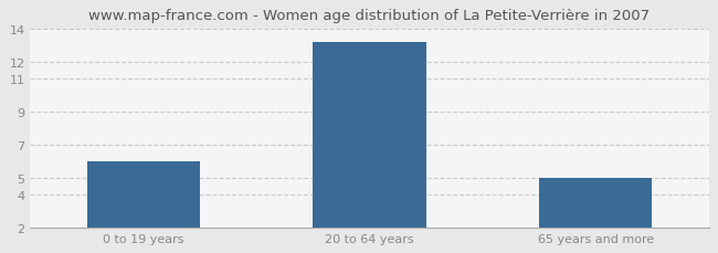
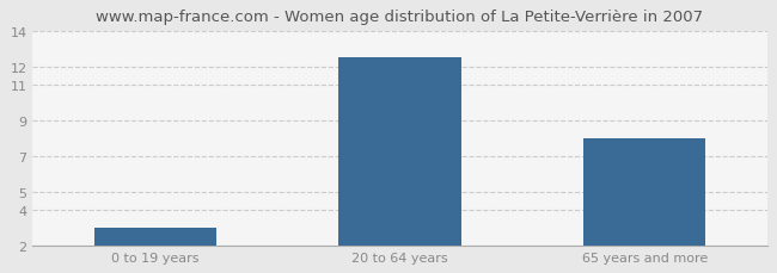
0 to 19 years: 6.0 -> 3.0
20 to 64 years: 13.2 -> 12.5
65 years and more: 5.0 -> 8.0
